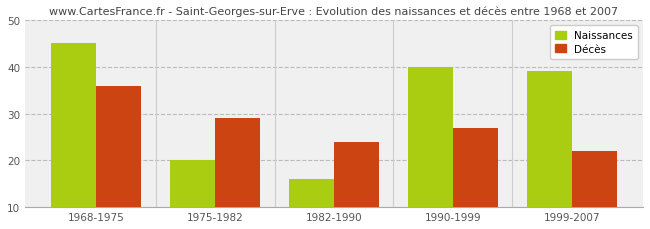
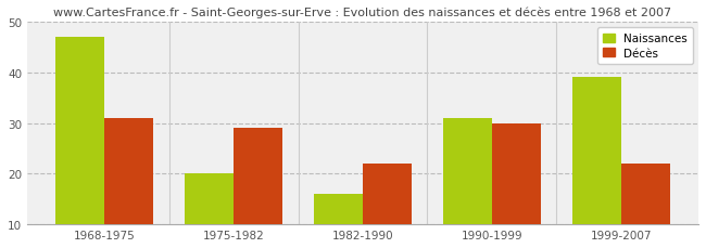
Naissances/1968-1975: 45 -> 47
Décès/1968-1975: 36 -> 31
Décès/1982-1990: 24 -> 22
Naissances/1990-1999: 40 -> 31
Décès/1990-1999: 27 -> 30
